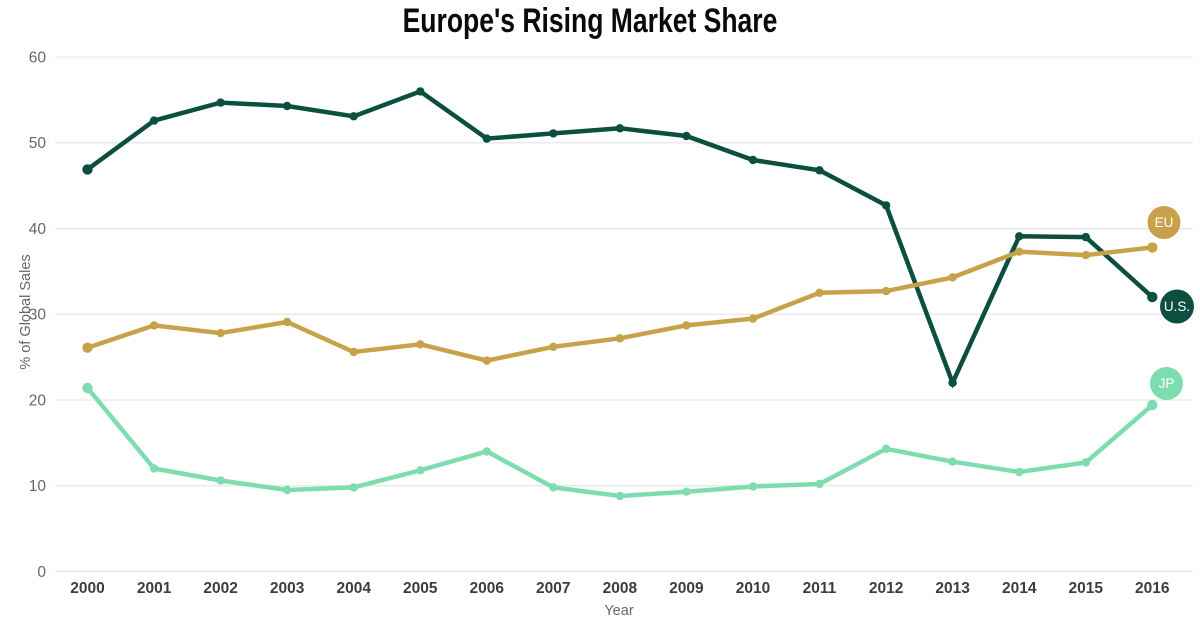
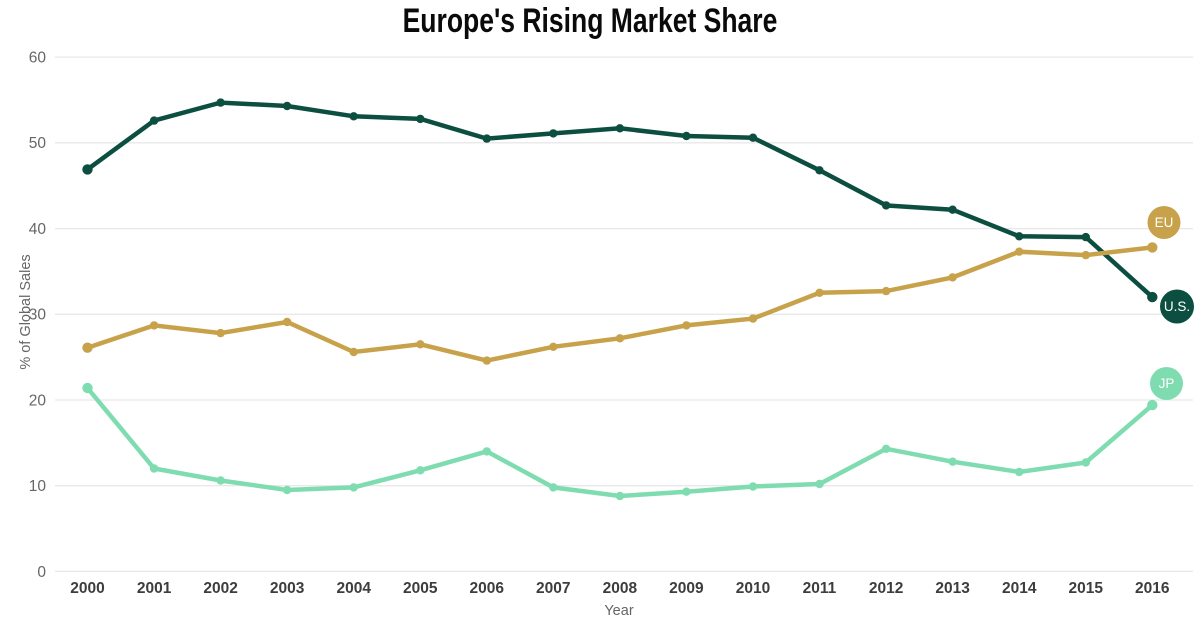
U.S./2005: 56 -> 53
U.S./2010: 48 -> 51
U.S./2013: 22 -> 42
